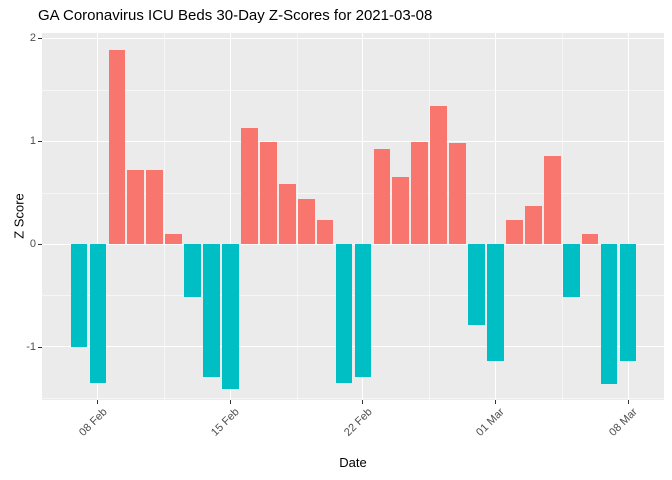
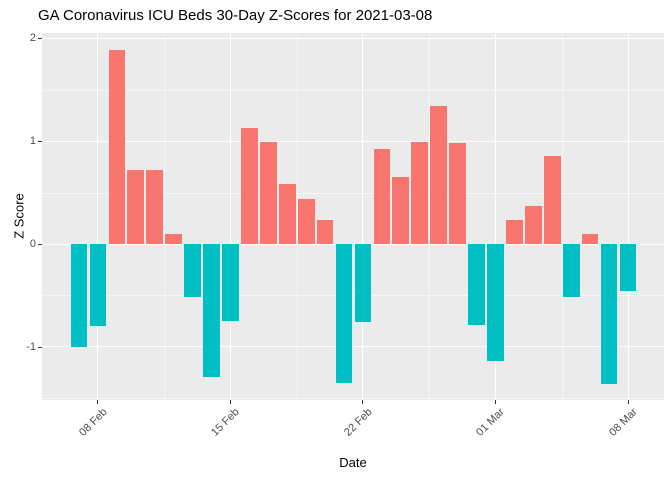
08 Feb: -1.35 -> -0.80
15 Feb: -1.41 -> -0.75
22 Feb: -1.29 -> -0.76
08 Mar: -1.14 -> -0.46
